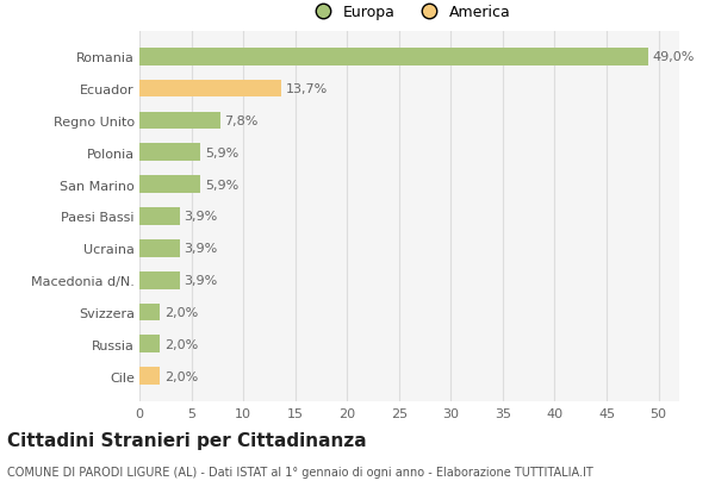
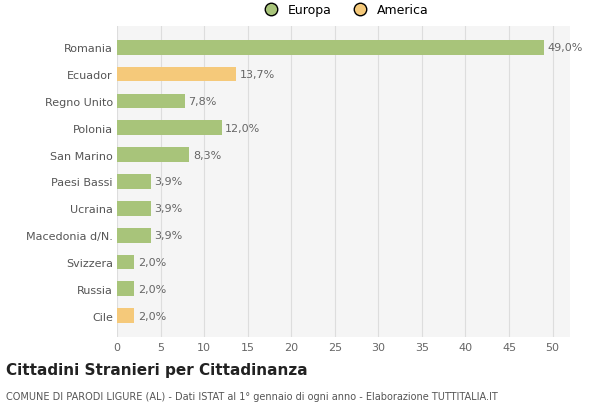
Polonia: 5,9% -> 12,0%
San Marino: 5,9% -> 8,3%
